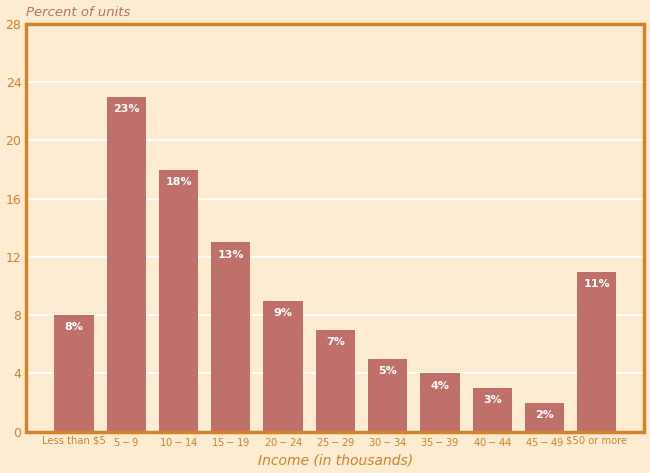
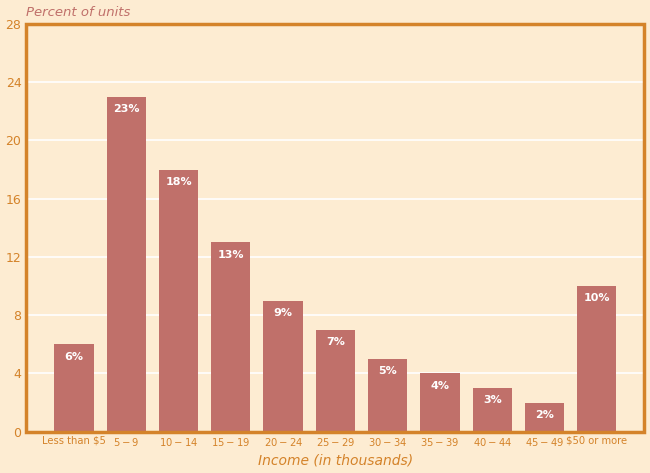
Less than $5: 8% -> 6%
$50 or more: 11% -> 10%
